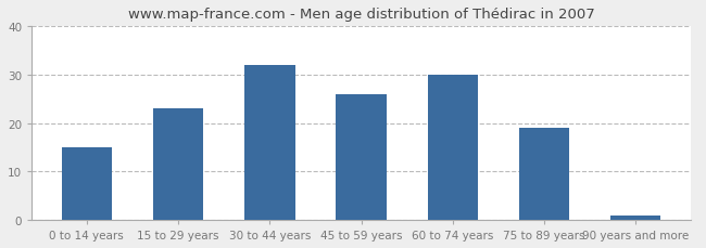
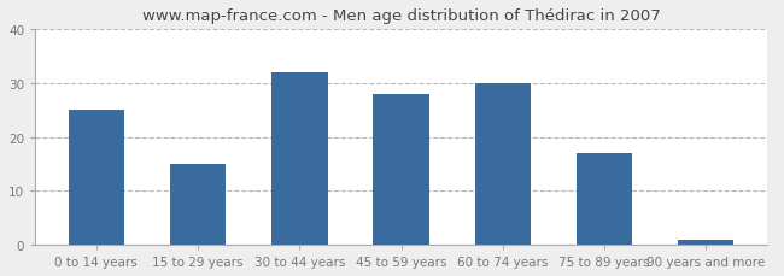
0 to 14 years: 15 -> 25
15 to 29 years: 23 -> 15
45 to 59 years: 26 -> 28
75 to 89 years: 19 -> 17
